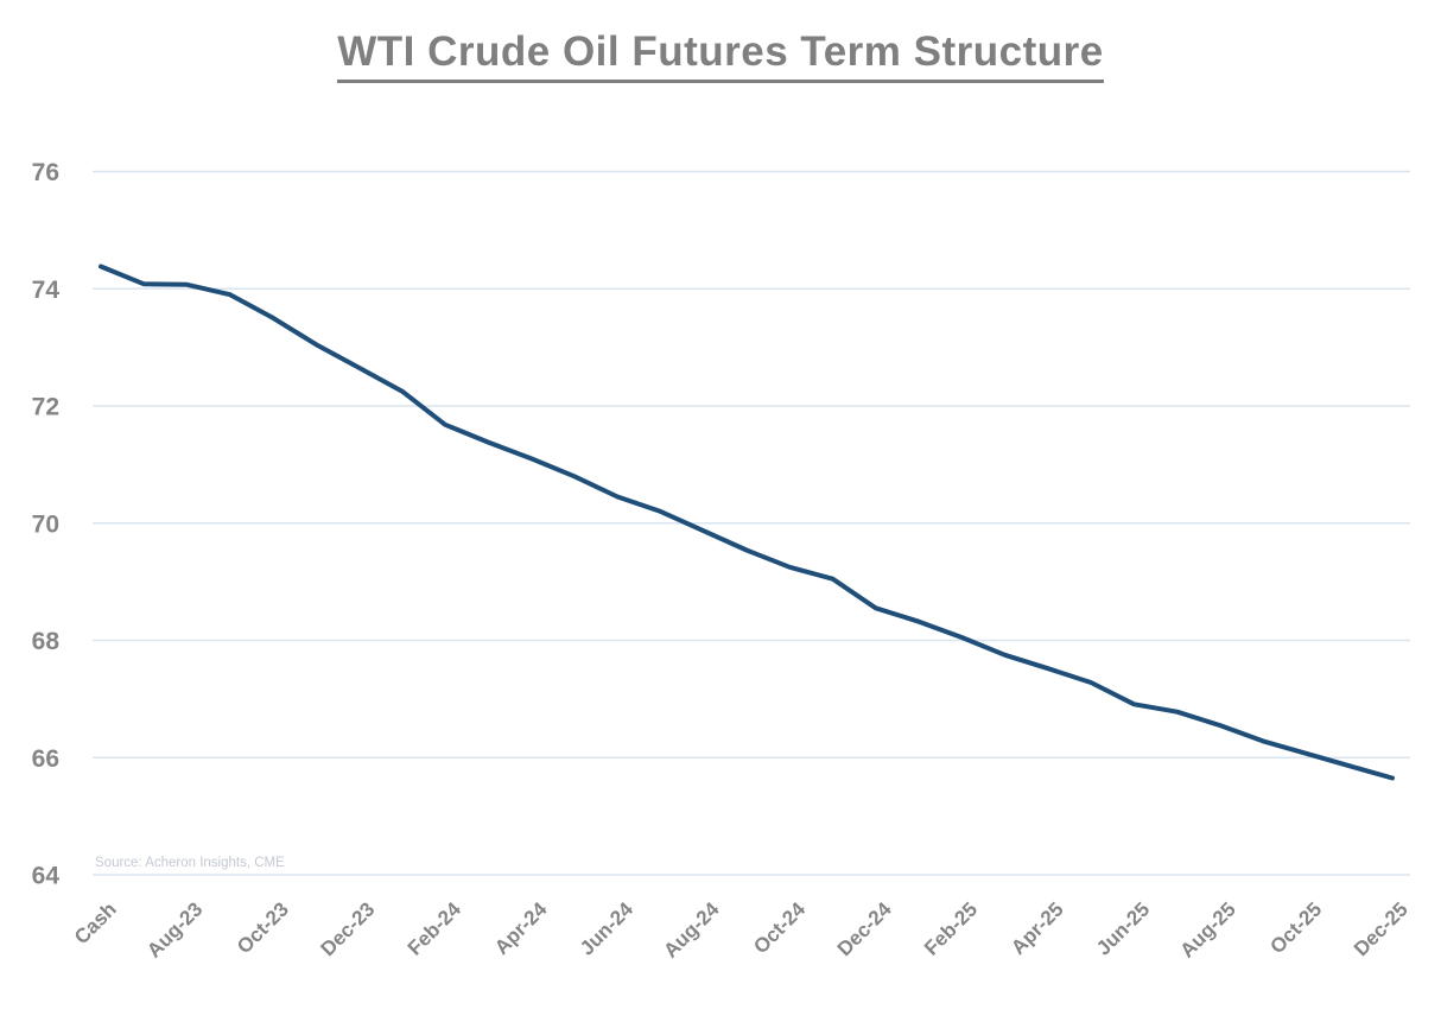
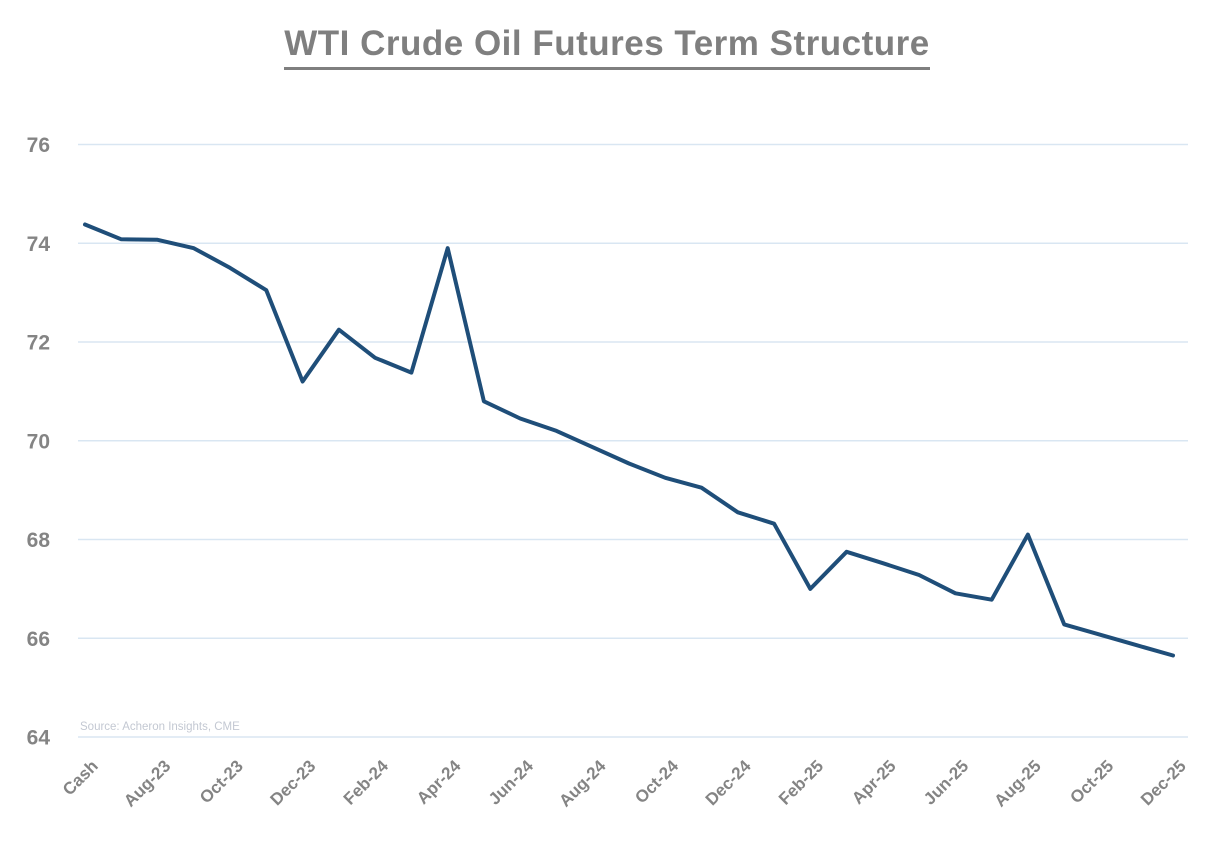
Dec-23: 72.7 -> 71.2
Apr-24: 71.1 -> 73.9
Feb-25: 68.0 -> 67.0
Aug-25: 66.5 -> 68.1
